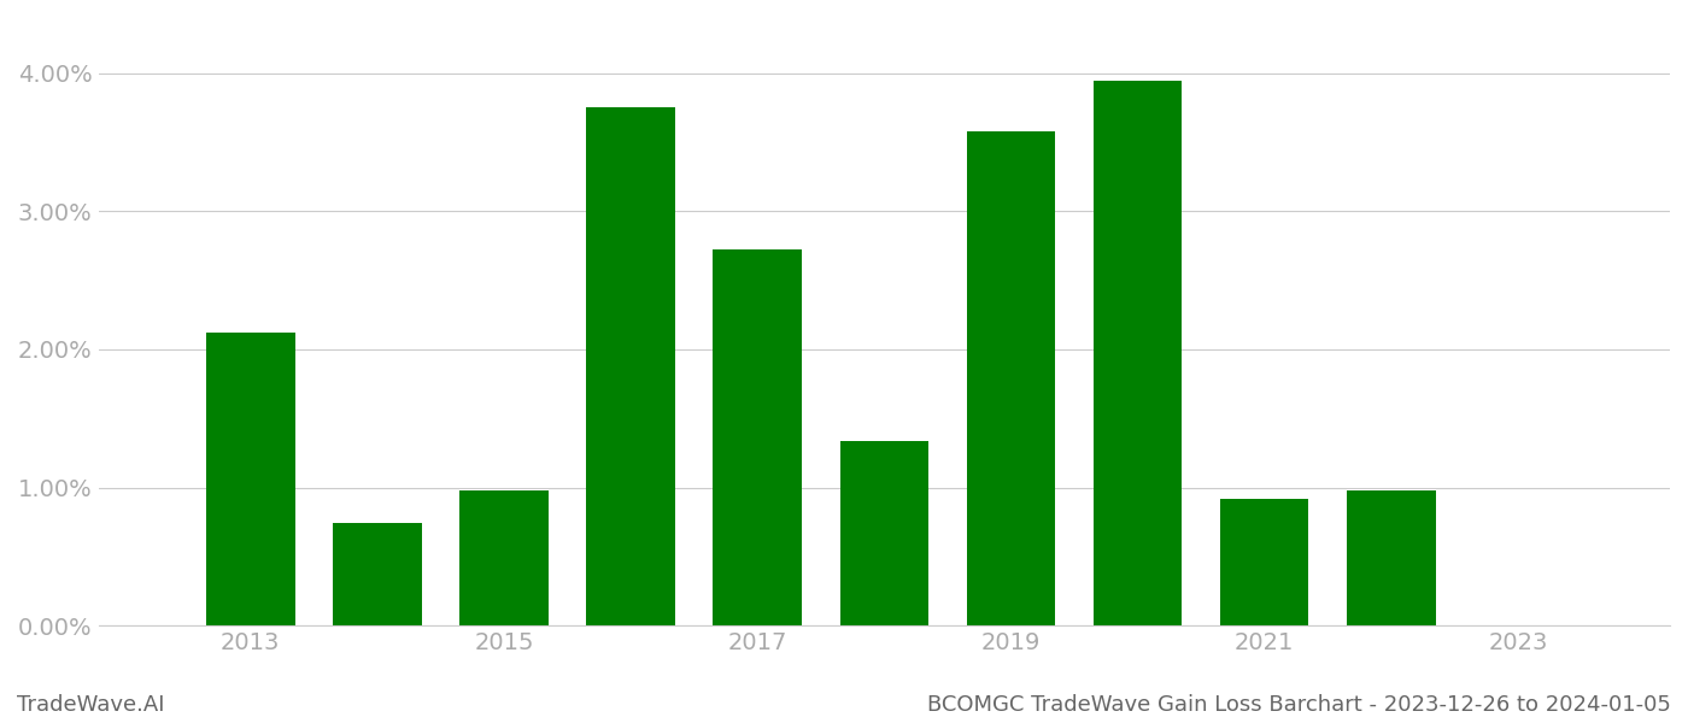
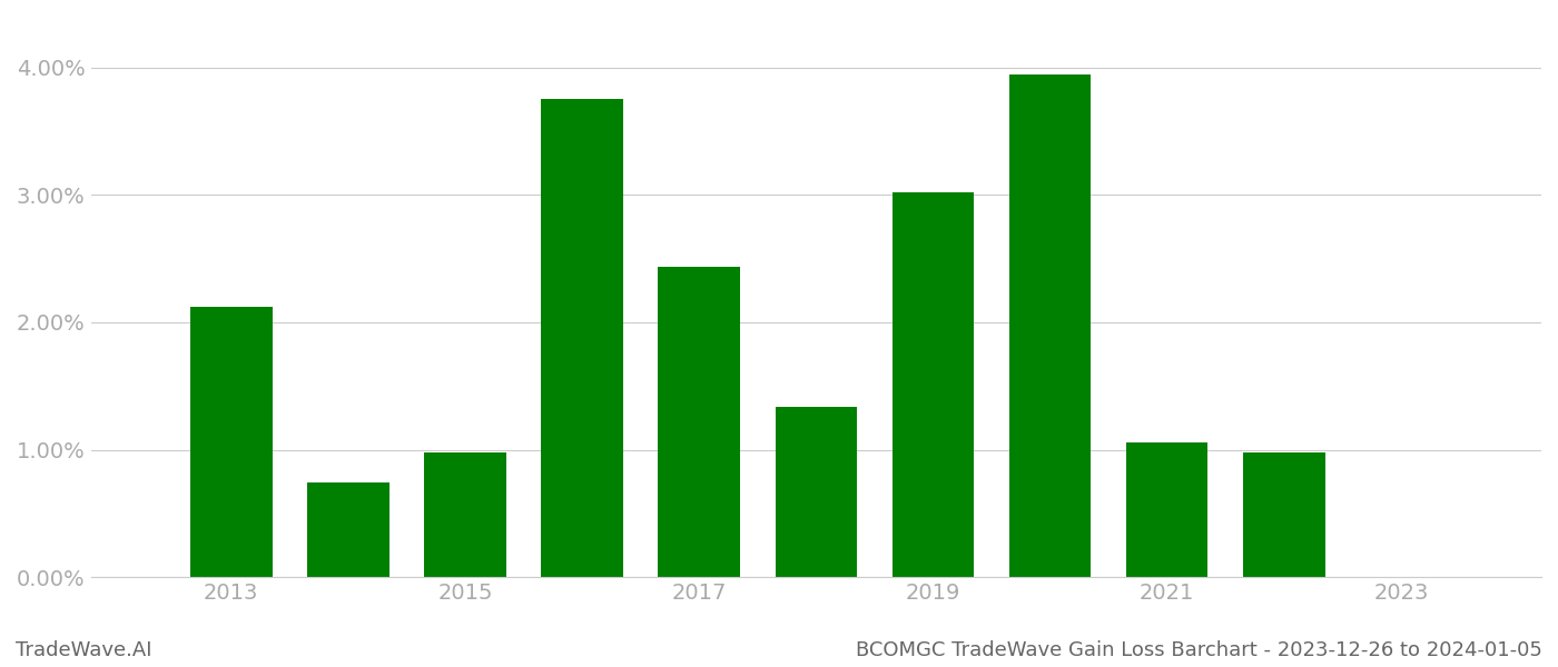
2017: 2.72% -> 2.44%
2019: 3.58% -> 3.02%
2021: 0.92% -> 1.06%
